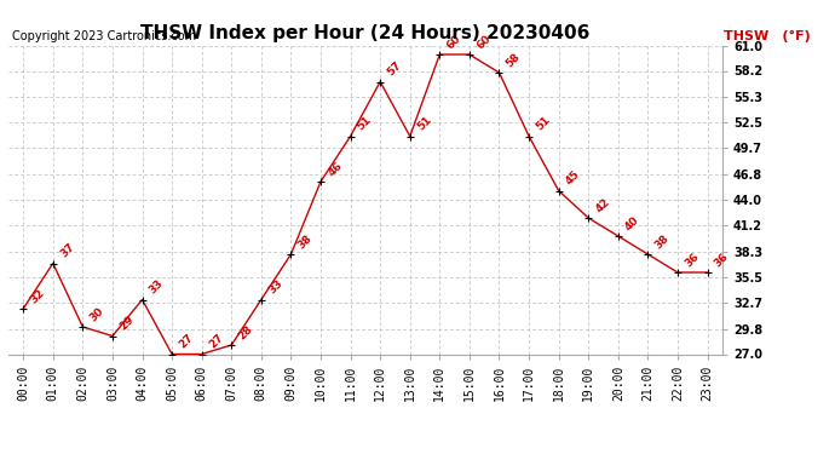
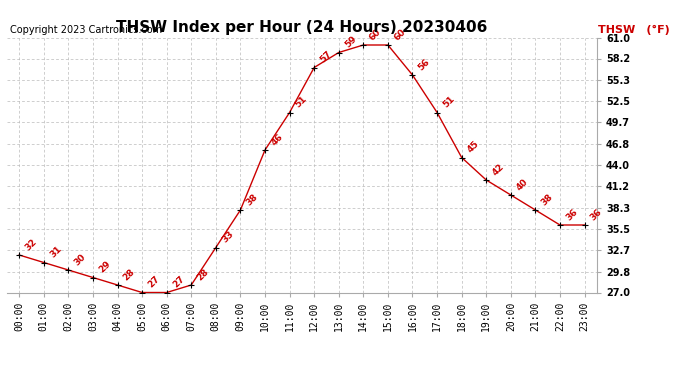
01:00: 37 -> 31
04:00: 33 -> 28
13:00: 51 -> 59
16:00: 58 -> 56
